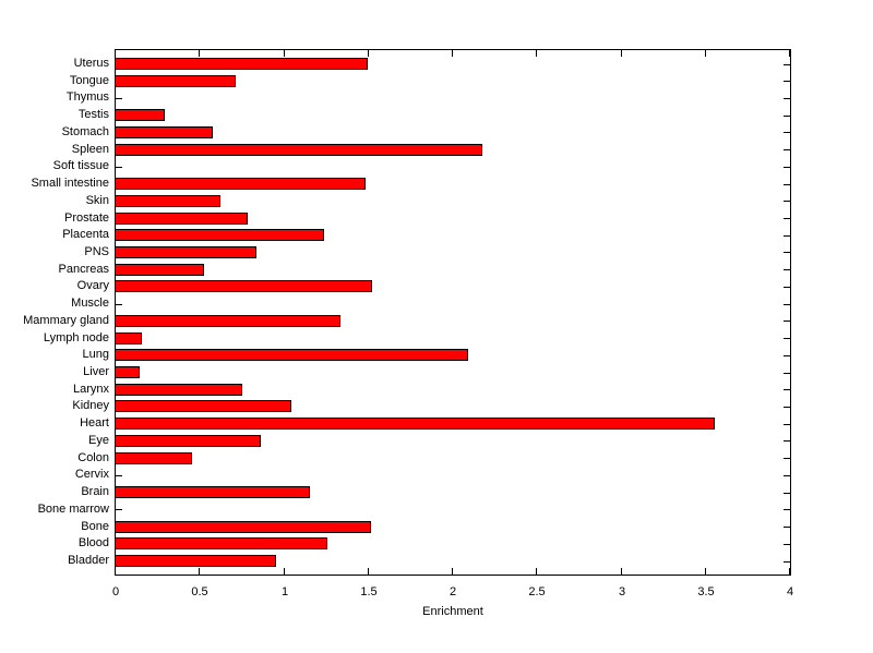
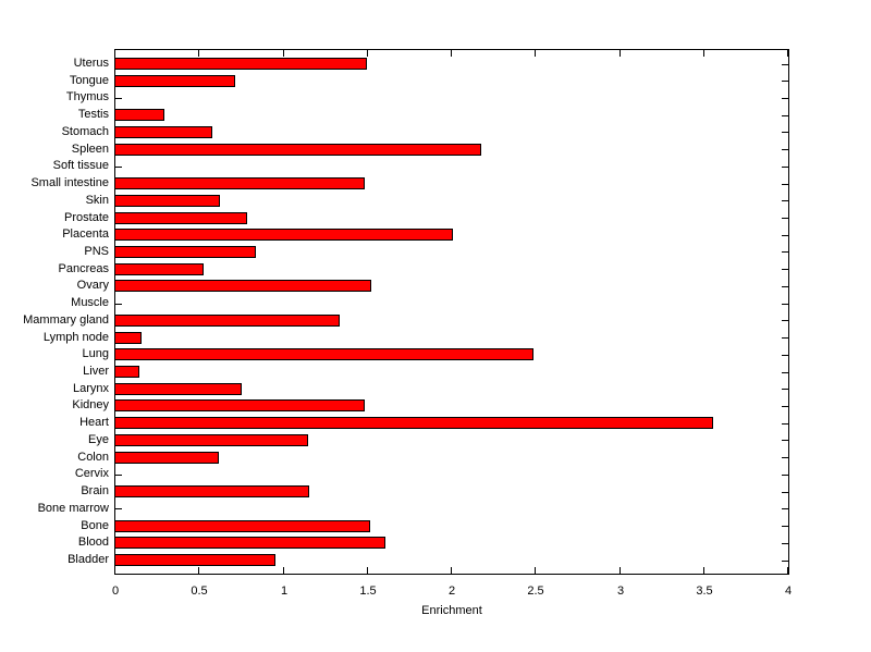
Placenta: 1.24 -> 2.01
Lung: 2.10 -> 2.49
Kidney: 1.05 -> 1.49
Eye: 0.87 -> 1.15
Colon: 0.46 -> 0.62
Blood: 1.26 -> 1.61
